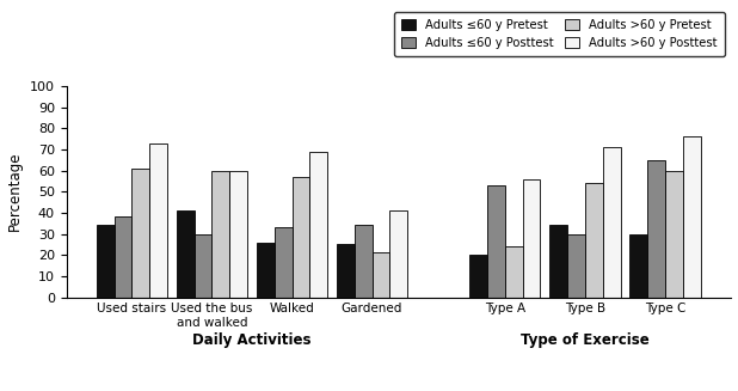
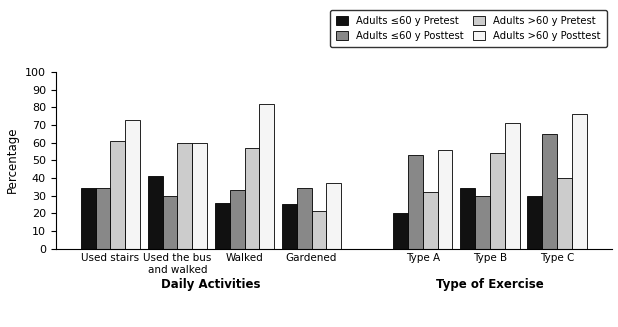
Adults ≤60 y Posttest/Used stairs: 38 -> 34
Adults >60 y Posttest/Walked: 69 -> 82
Adults >60 y Posttest/Gardened: 41 -> 37
Adults >60 y Pretest/Type A: 24 -> 32
Adults >60 y Pretest/Type C: 60 -> 40
